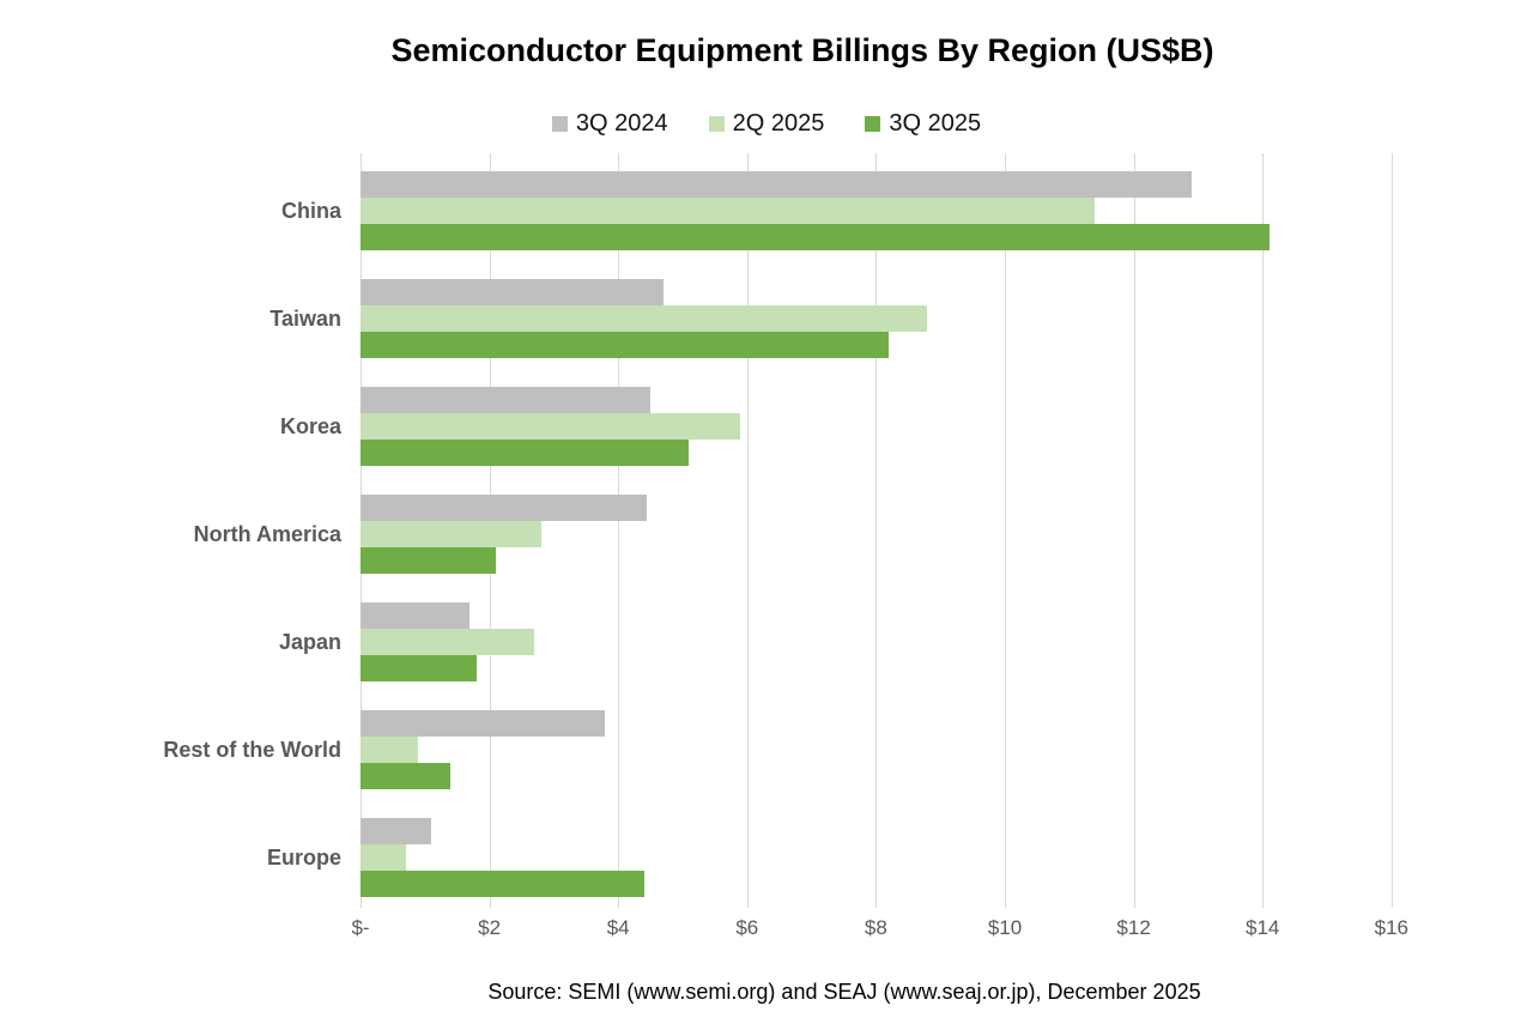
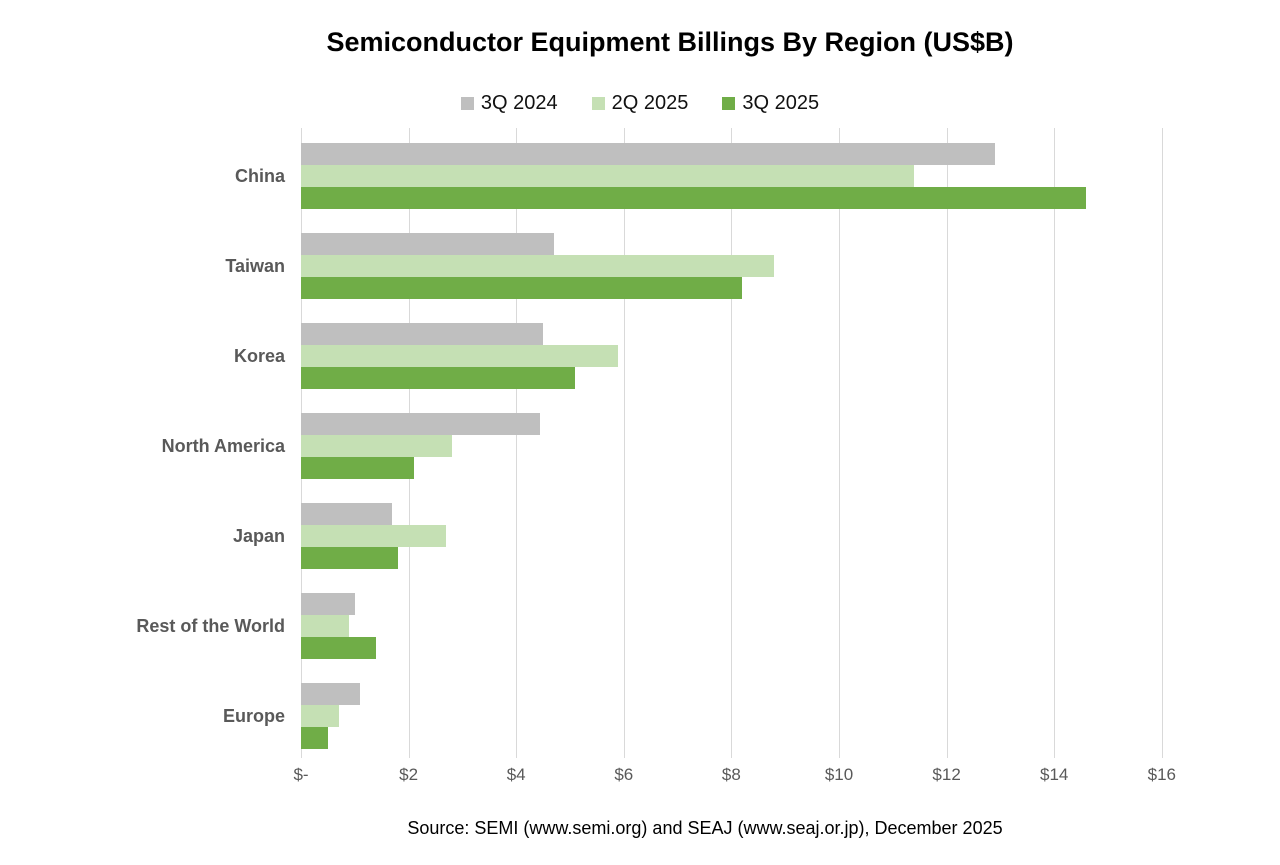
3Q 2025/China: $14.1 -> $14.6
3Q 2024/Rest of the World: $3.8 -> $1.0
3Q 2025/Europe: $4.4 -> $0.5
